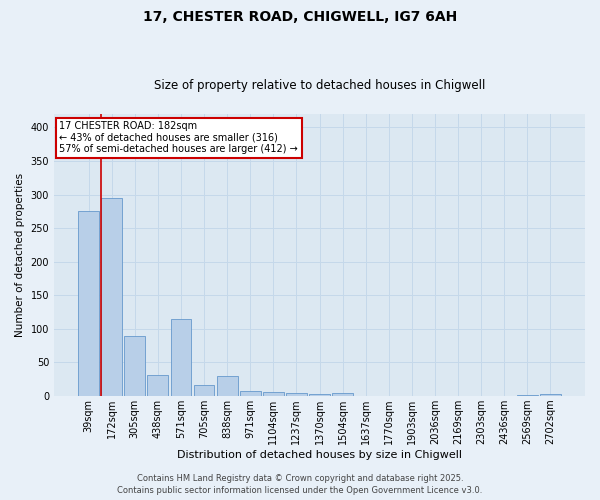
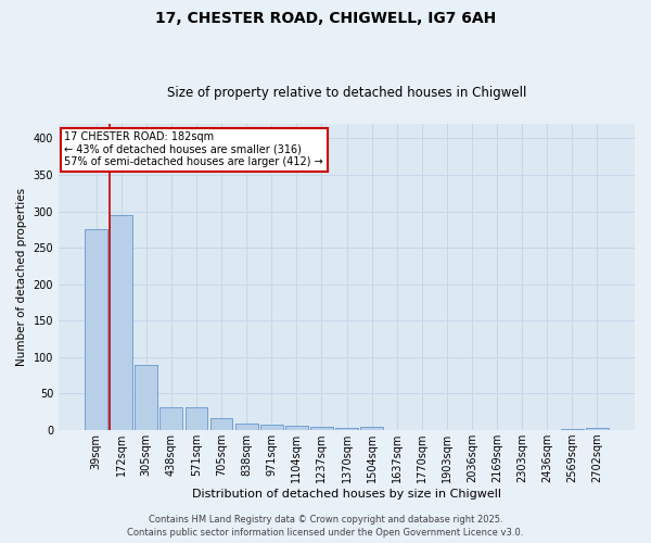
571sqm: 114 -> 32
838sqm: 30 -> 9
